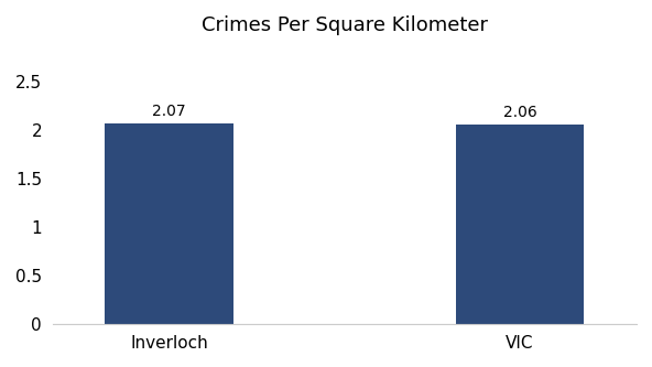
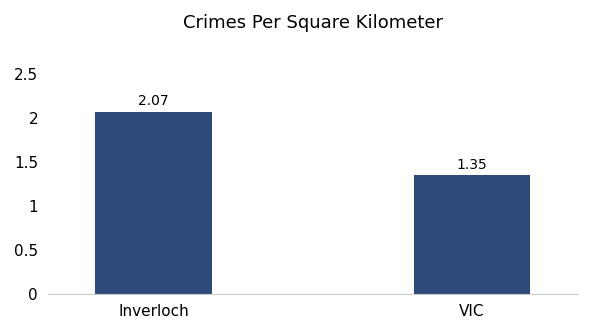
VIC: 2.06 -> 1.35
